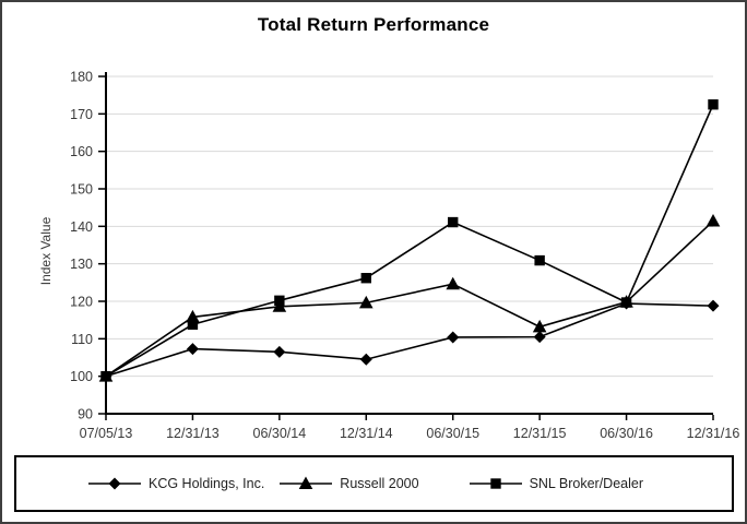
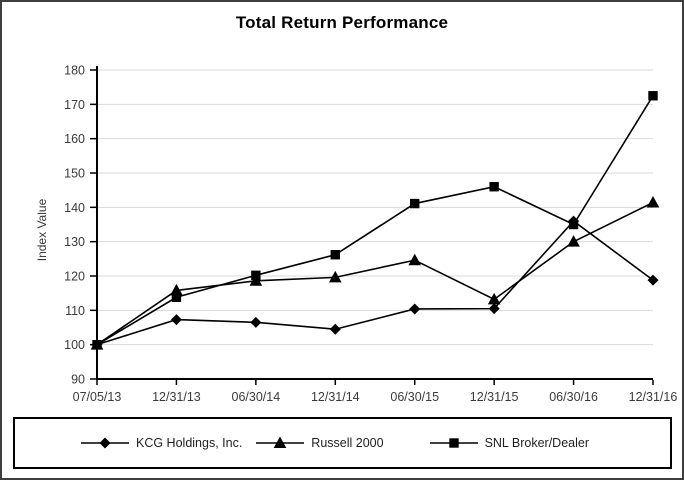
SNL Broker/Dealer/12/31/15: 131 -> 146
KCG Holdings, Inc./06/30/16: 119 -> 136
Russell 2000/06/30/16: 120 -> 130
SNL Broker/Dealer/06/30/16: 120 -> 135
